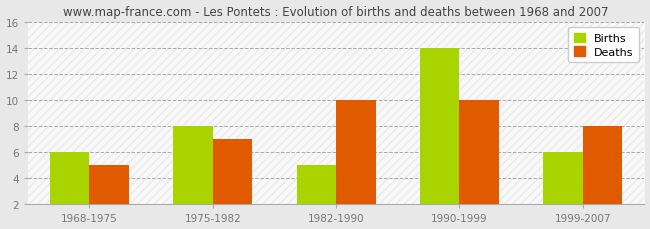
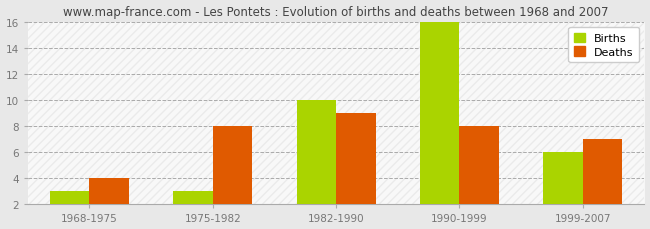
Births/1968-1975: 6 -> 3
Deaths/1968-1975: 5 -> 4
Births/1975-1982: 8 -> 3
Deaths/1975-1982: 7 -> 8
Births/1982-1990: 5 -> 10
Deaths/1982-1990: 10 -> 9
Births/1990-1999: 14 -> 16
Deaths/1990-1999: 10 -> 8
Deaths/1999-2007: 8 -> 7
